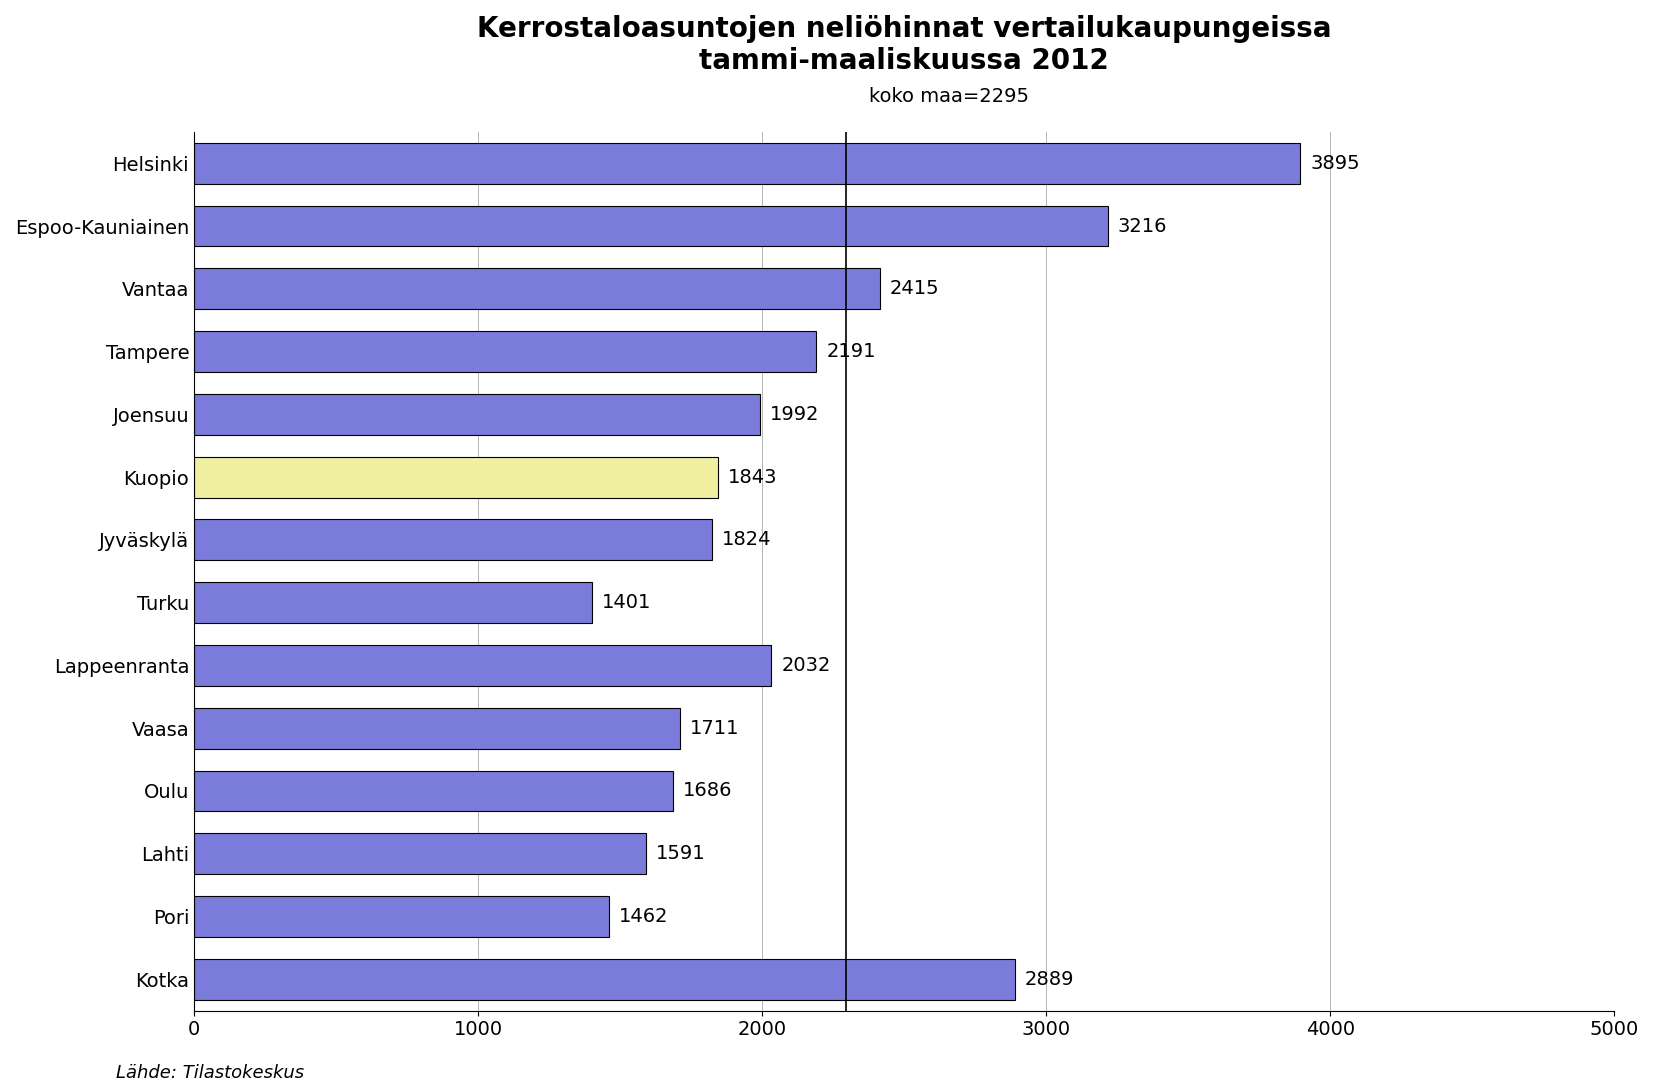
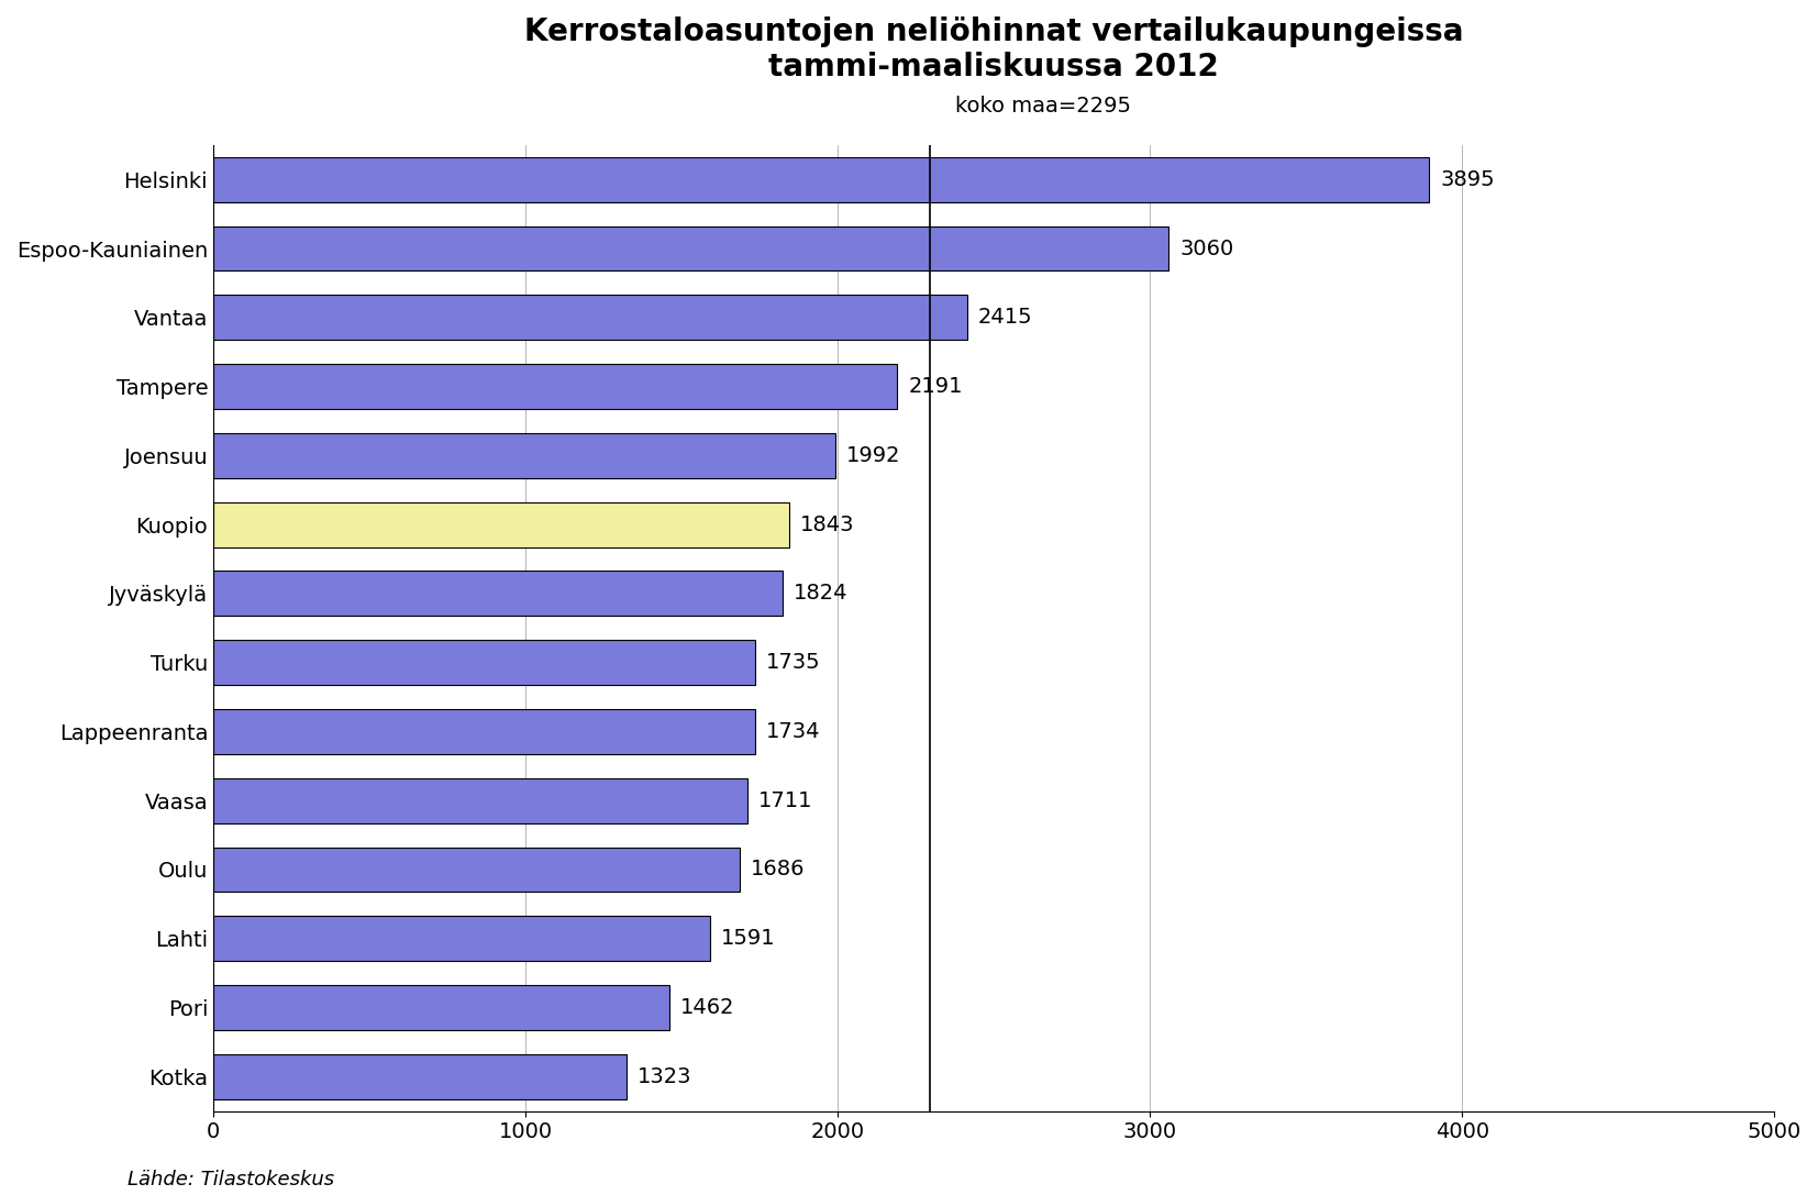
Espoo-Kauniainen: 3216 -> 3060
Turku: 1401 -> 1735
Lappeenranta: 2032 -> 1734
Kotka: 2889 -> 1323
